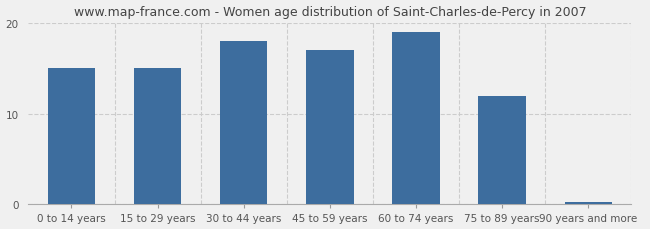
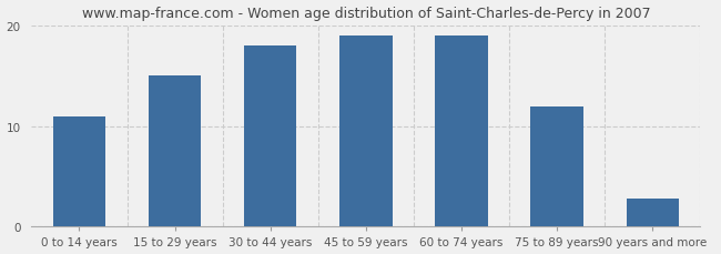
0 to 14 years: 15.0 -> 11.0
45 to 59 years: 17.0 -> 19.0
90 years and more: 0.3 -> 2.8
